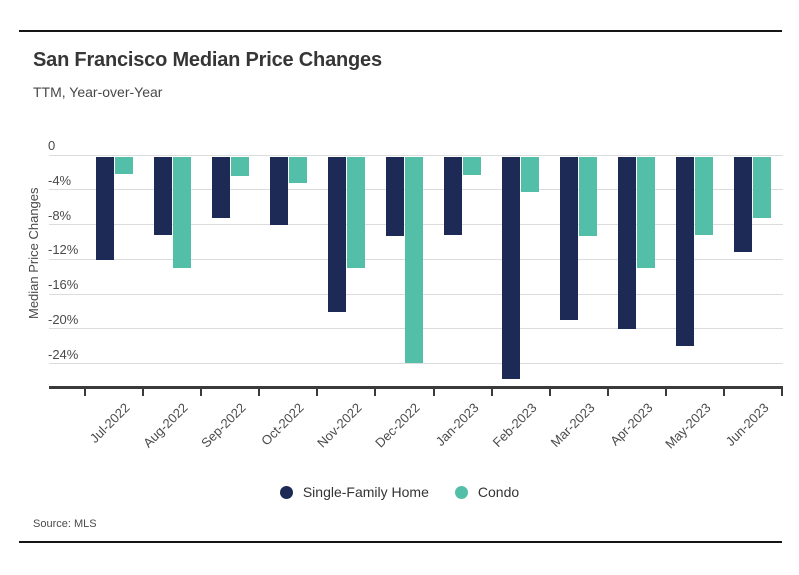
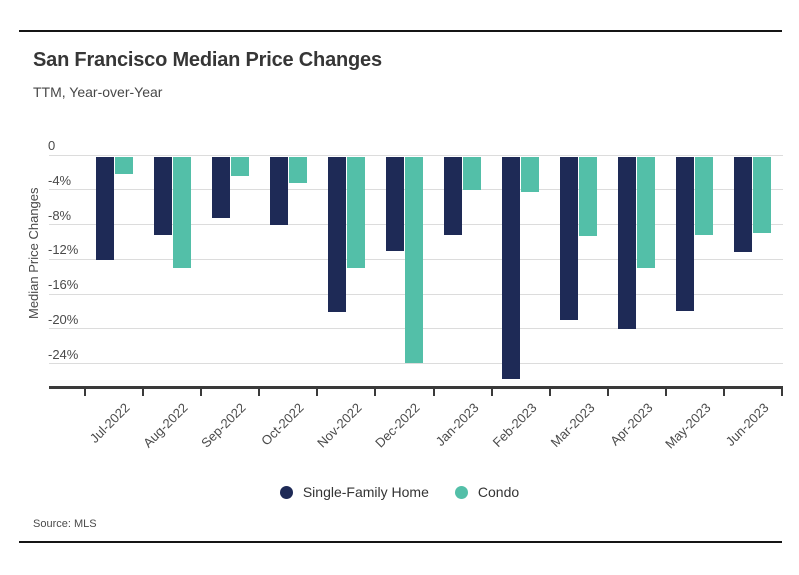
Single-Family Home/Dec-2022: -9 -> -11
Condo/Jan-2023: -2 -> -4
Single-Family Home/May-2023: -22 -> -18
Condo/Jun-2023: -7 -> -9
